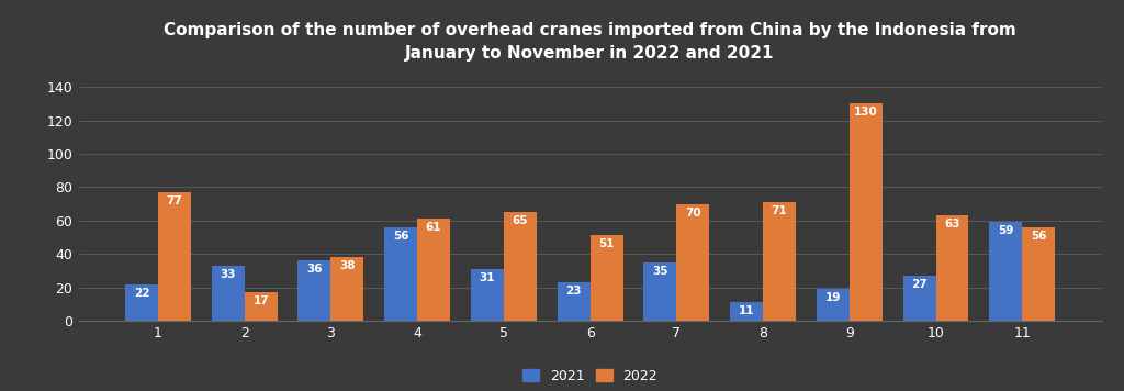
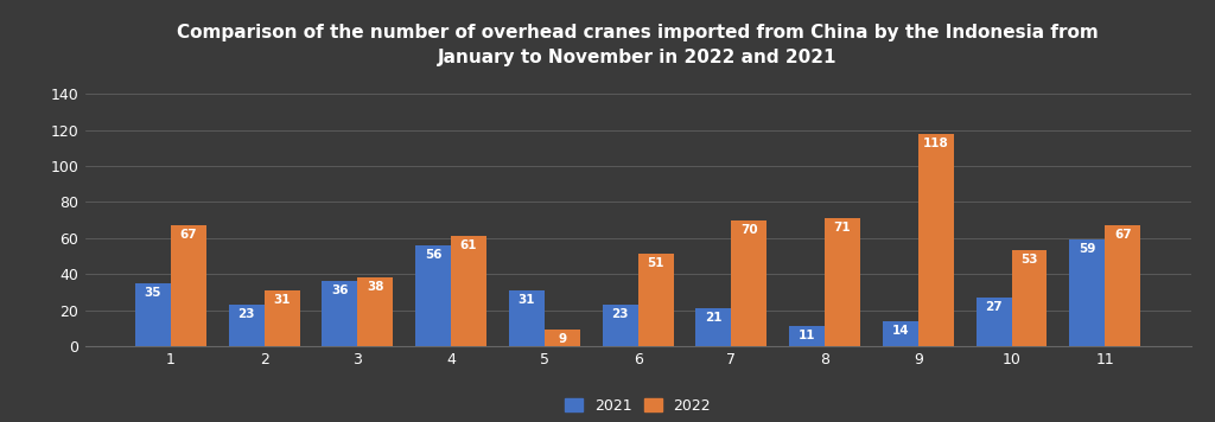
2021/1: 22 -> 35
2022/1: 77 -> 67
2021/2: 33 -> 23
2022/2: 17 -> 31
2022/5: 65 -> 9
2021/7: 35 -> 21
2021/9: 19 -> 14
2022/9: 130 -> 118
2022/10: 63 -> 53
2022/11: 56 -> 67
